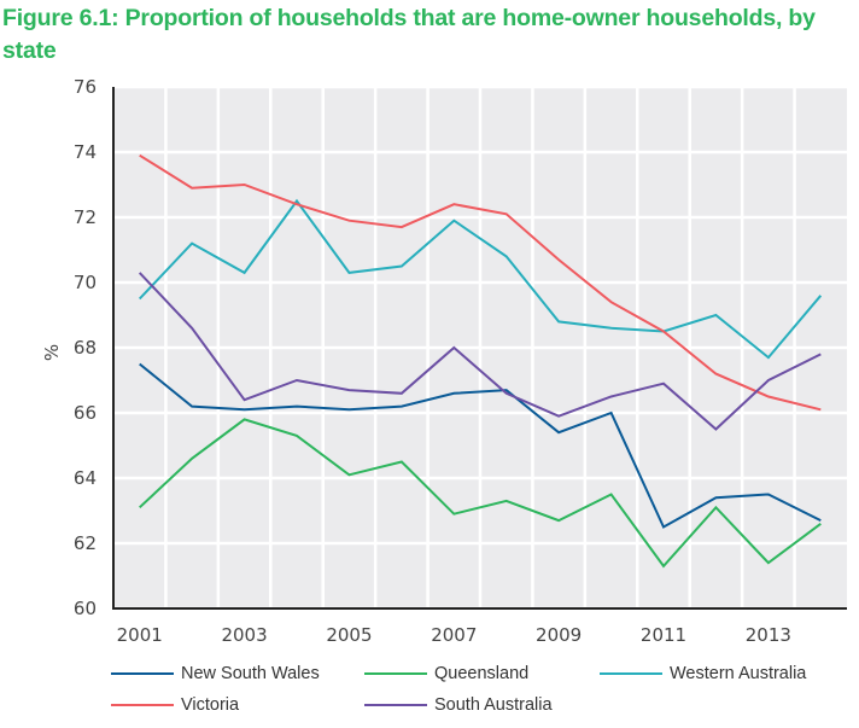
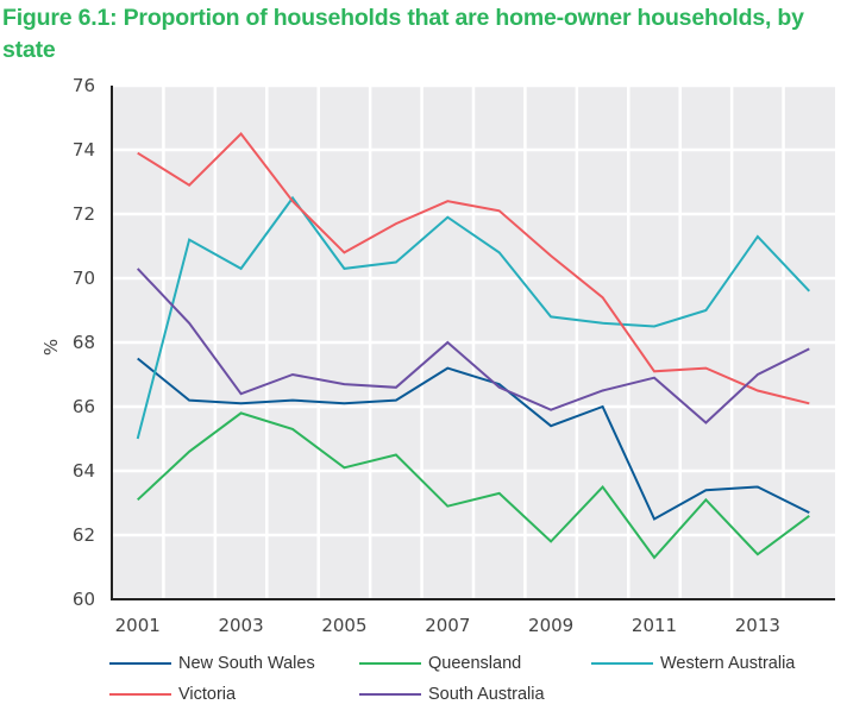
Western Australia/2001: 69.5 -> 65.0
Victoria/2003: 73.0 -> 74.5
Victoria/2005: 71.9 -> 70.8
New South Wales/2007: 66.6 -> 67.2
Queensland/2009: 62.7 -> 61.8
Victoria/2011: 68.5 -> 67.1
Western Australia/2013: 67.7 -> 71.3
